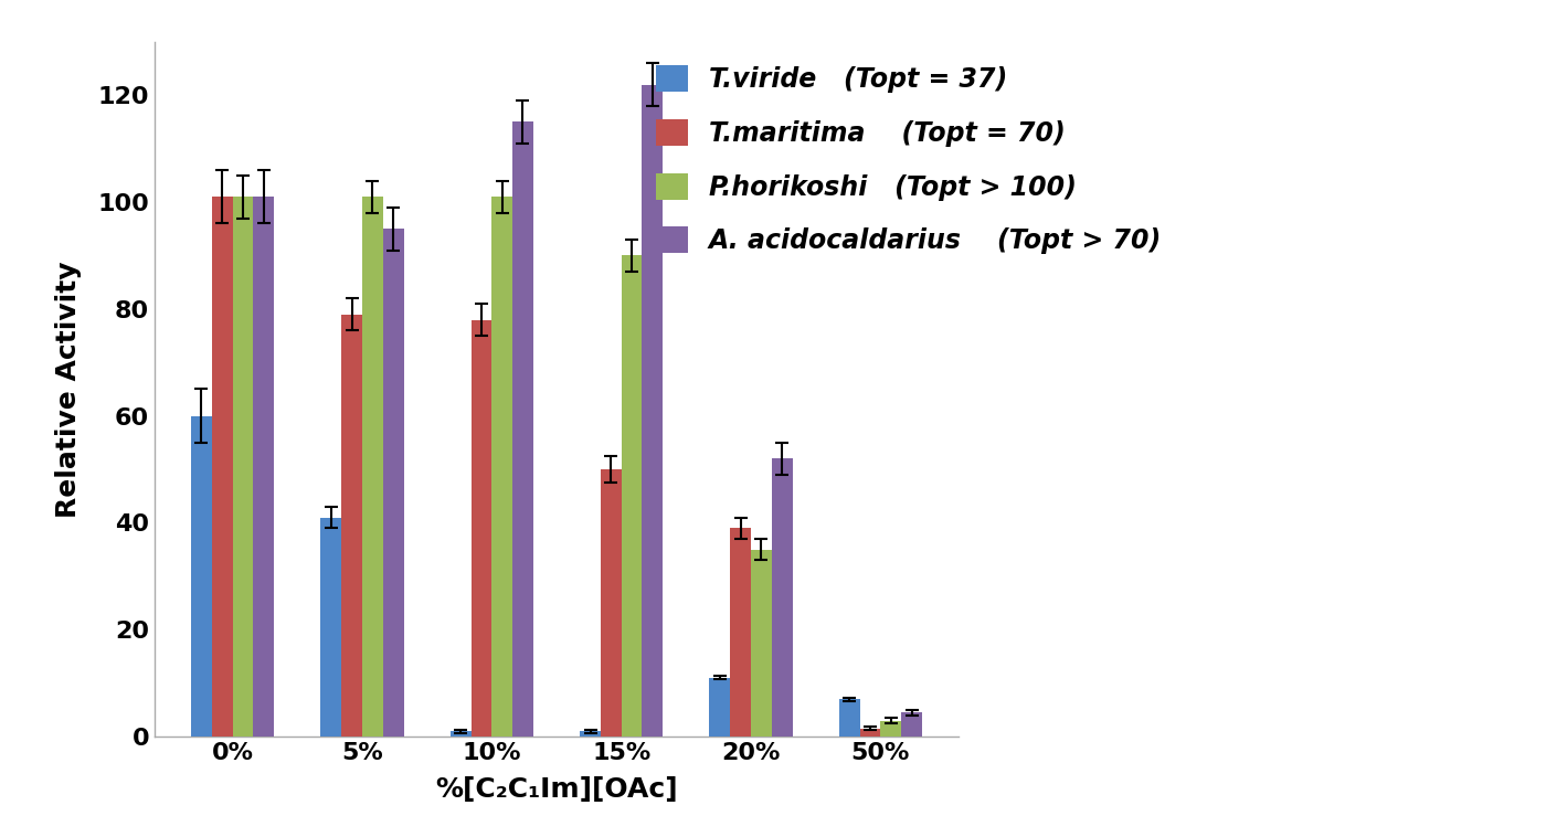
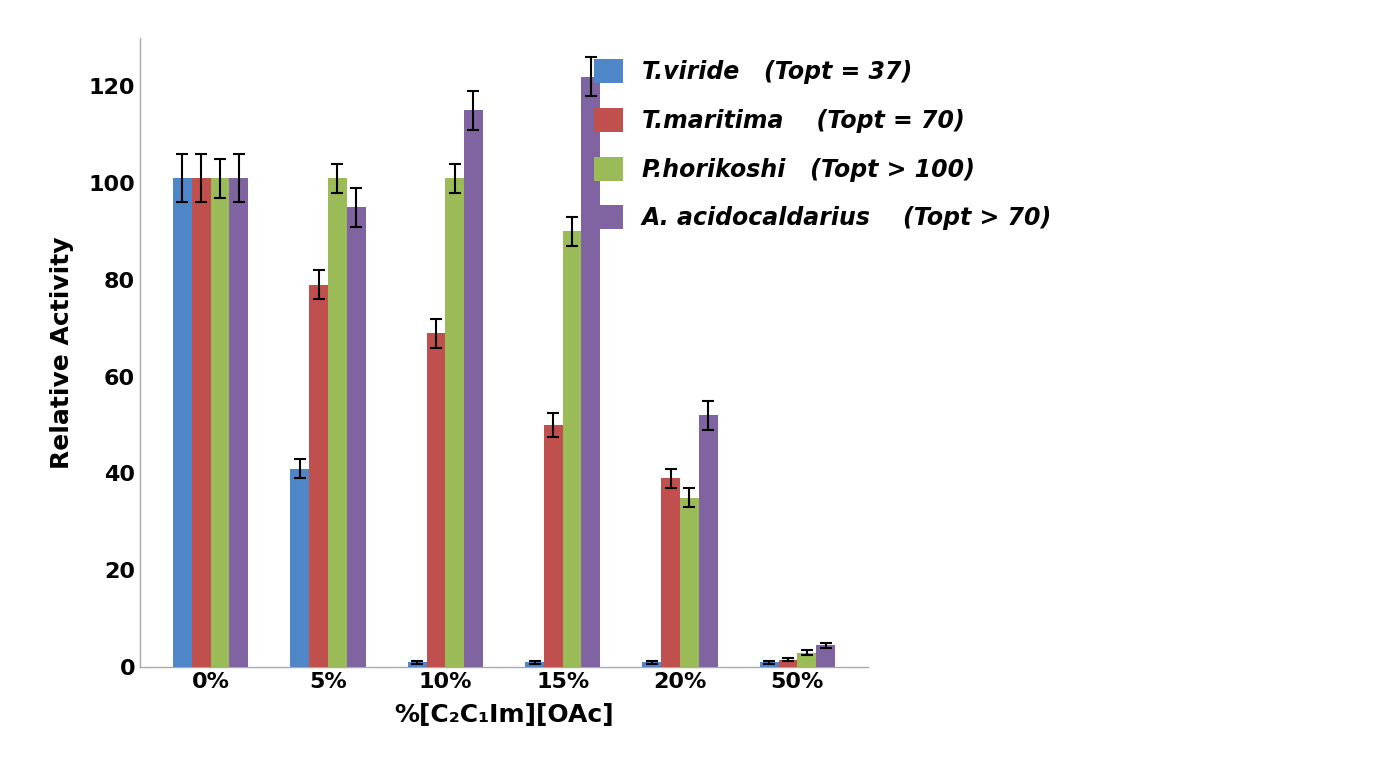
T.viride (Topt = 37)/0%: 60 -> 101
T.maritima (Topt = 70)/10%: 78.0 -> 69.0
T.viride (Topt = 37)/20%: 11 -> 1
T.viride (Topt = 37)/50%: 7 -> 1
